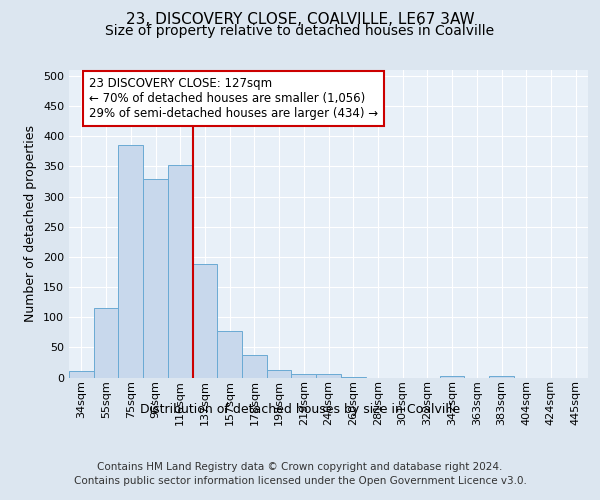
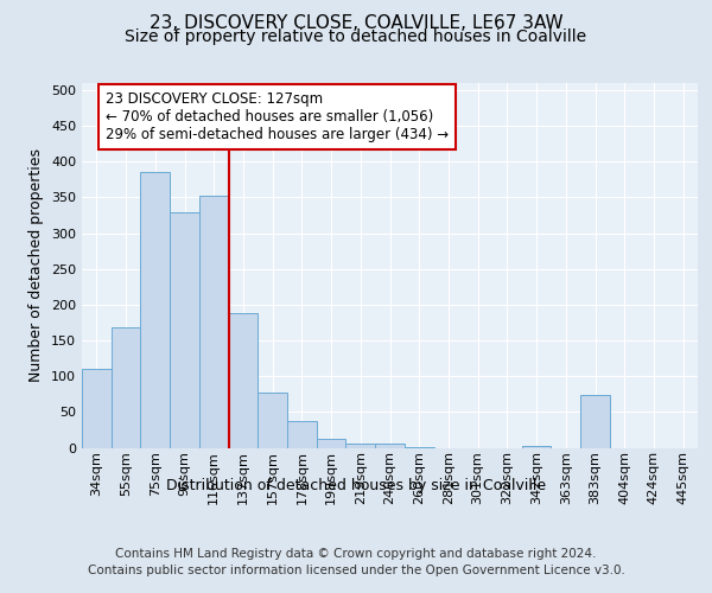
34sqm: 10 -> 110
55sqm: 115 -> 168
383sqm: 2 -> 74
